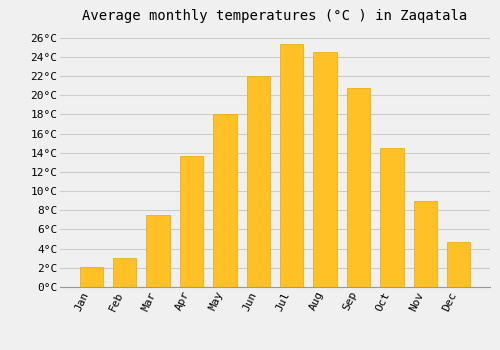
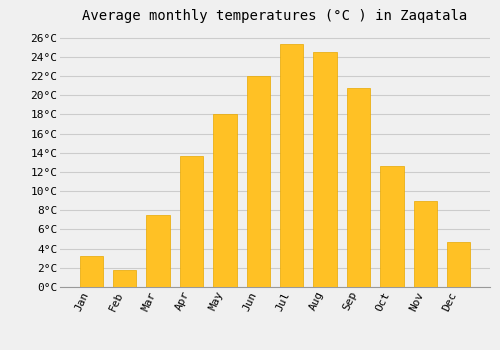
Jan: 2.1°C -> 3.2°C
Feb: 3.0°C -> 1.8°C
Oct: 14.5°C -> 12.6°C
